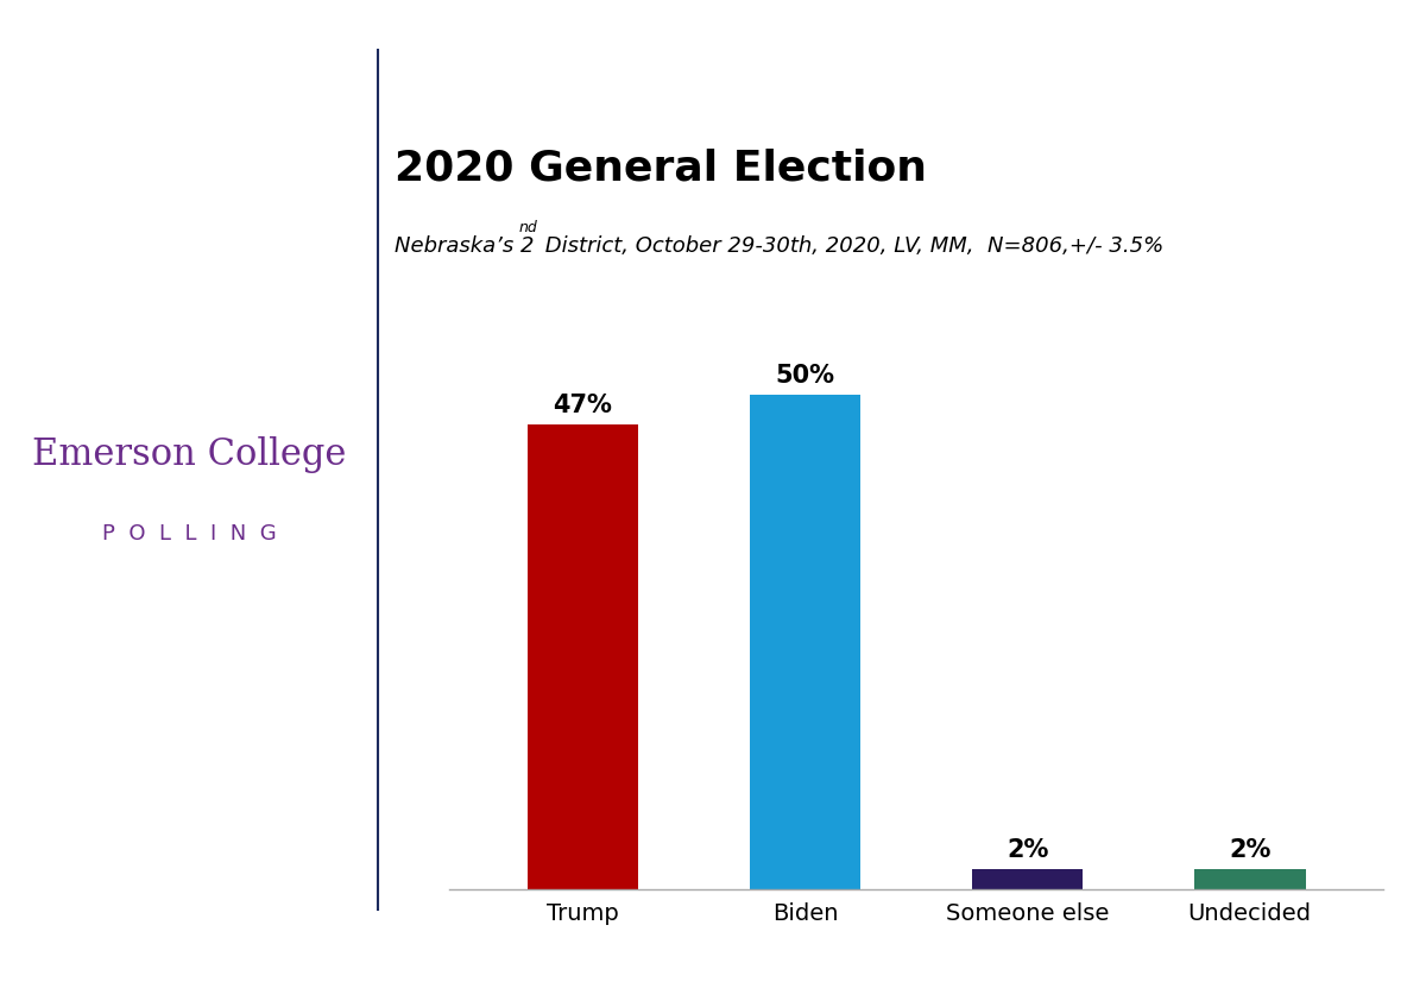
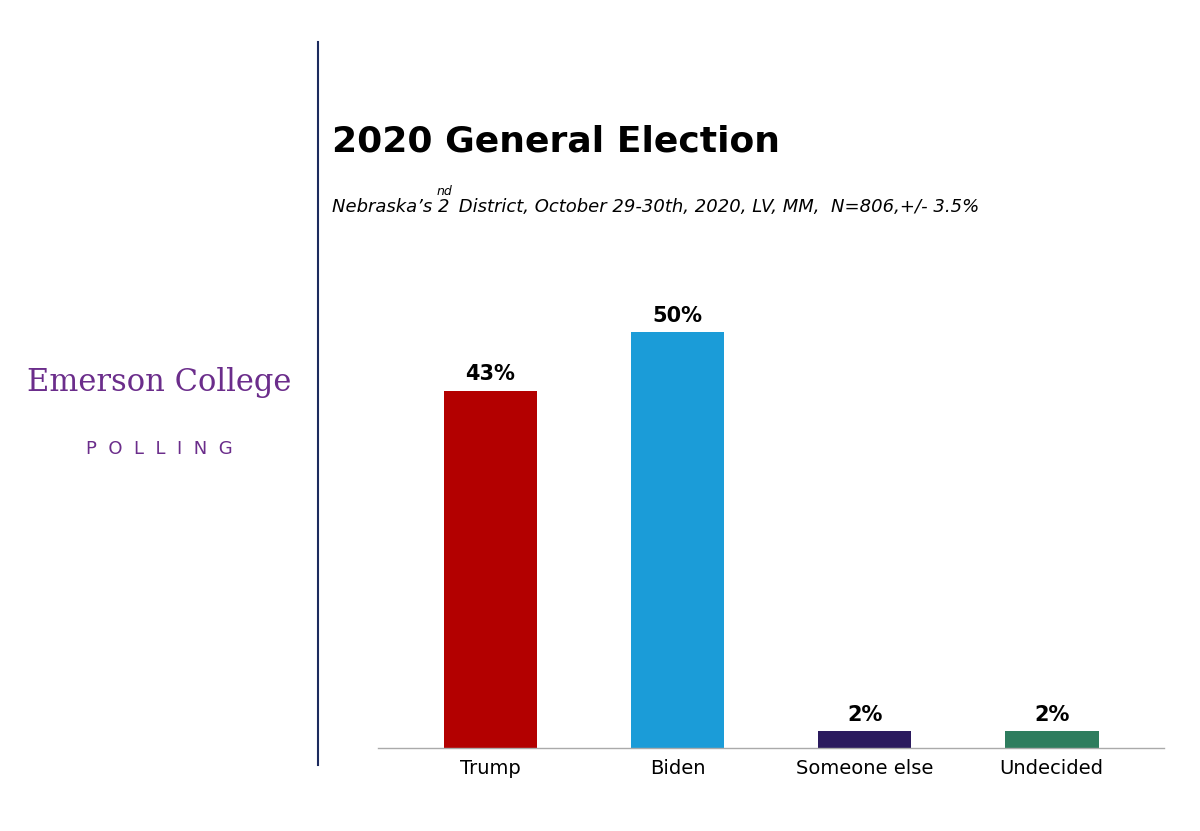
Trump: 47% -> 43%
